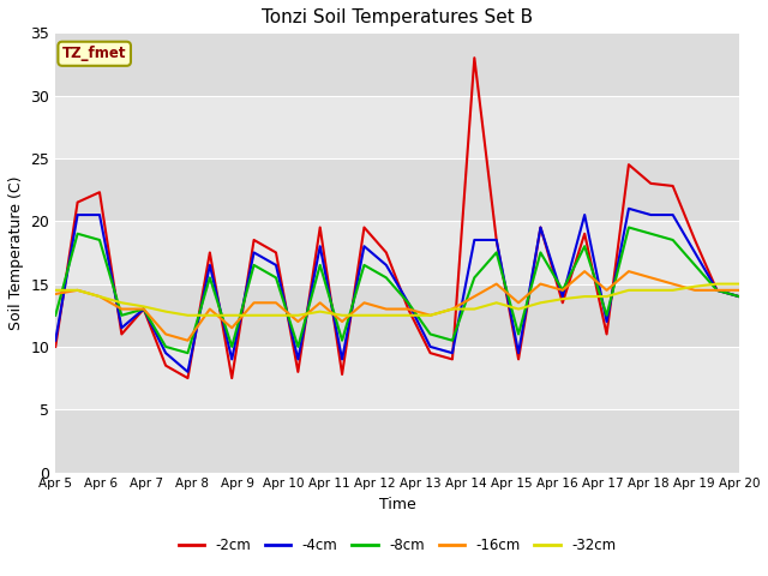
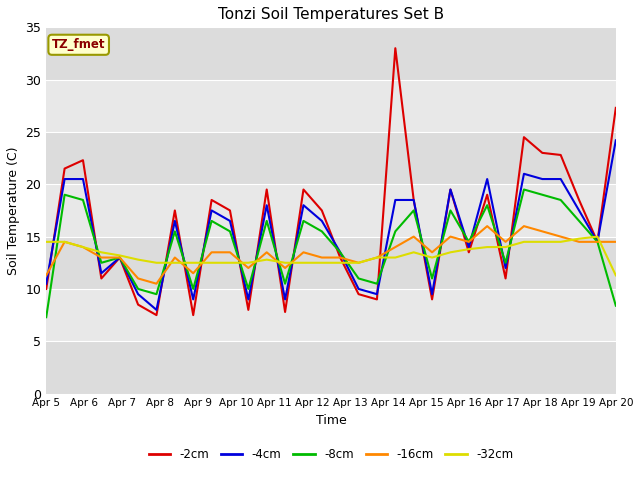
-8cm/Apr 5: 12.5 -> 7.3
-16cm/Apr 5: 14.2 -> 11.3
-2cm/Apr 20: 14.0 -> 27.3
-4cm/Apr 20: 14.0 -> 24.2
-8cm/Apr 20: 14.0 -> 8.4
-32cm/Apr 20: 15.0 -> 11.3
